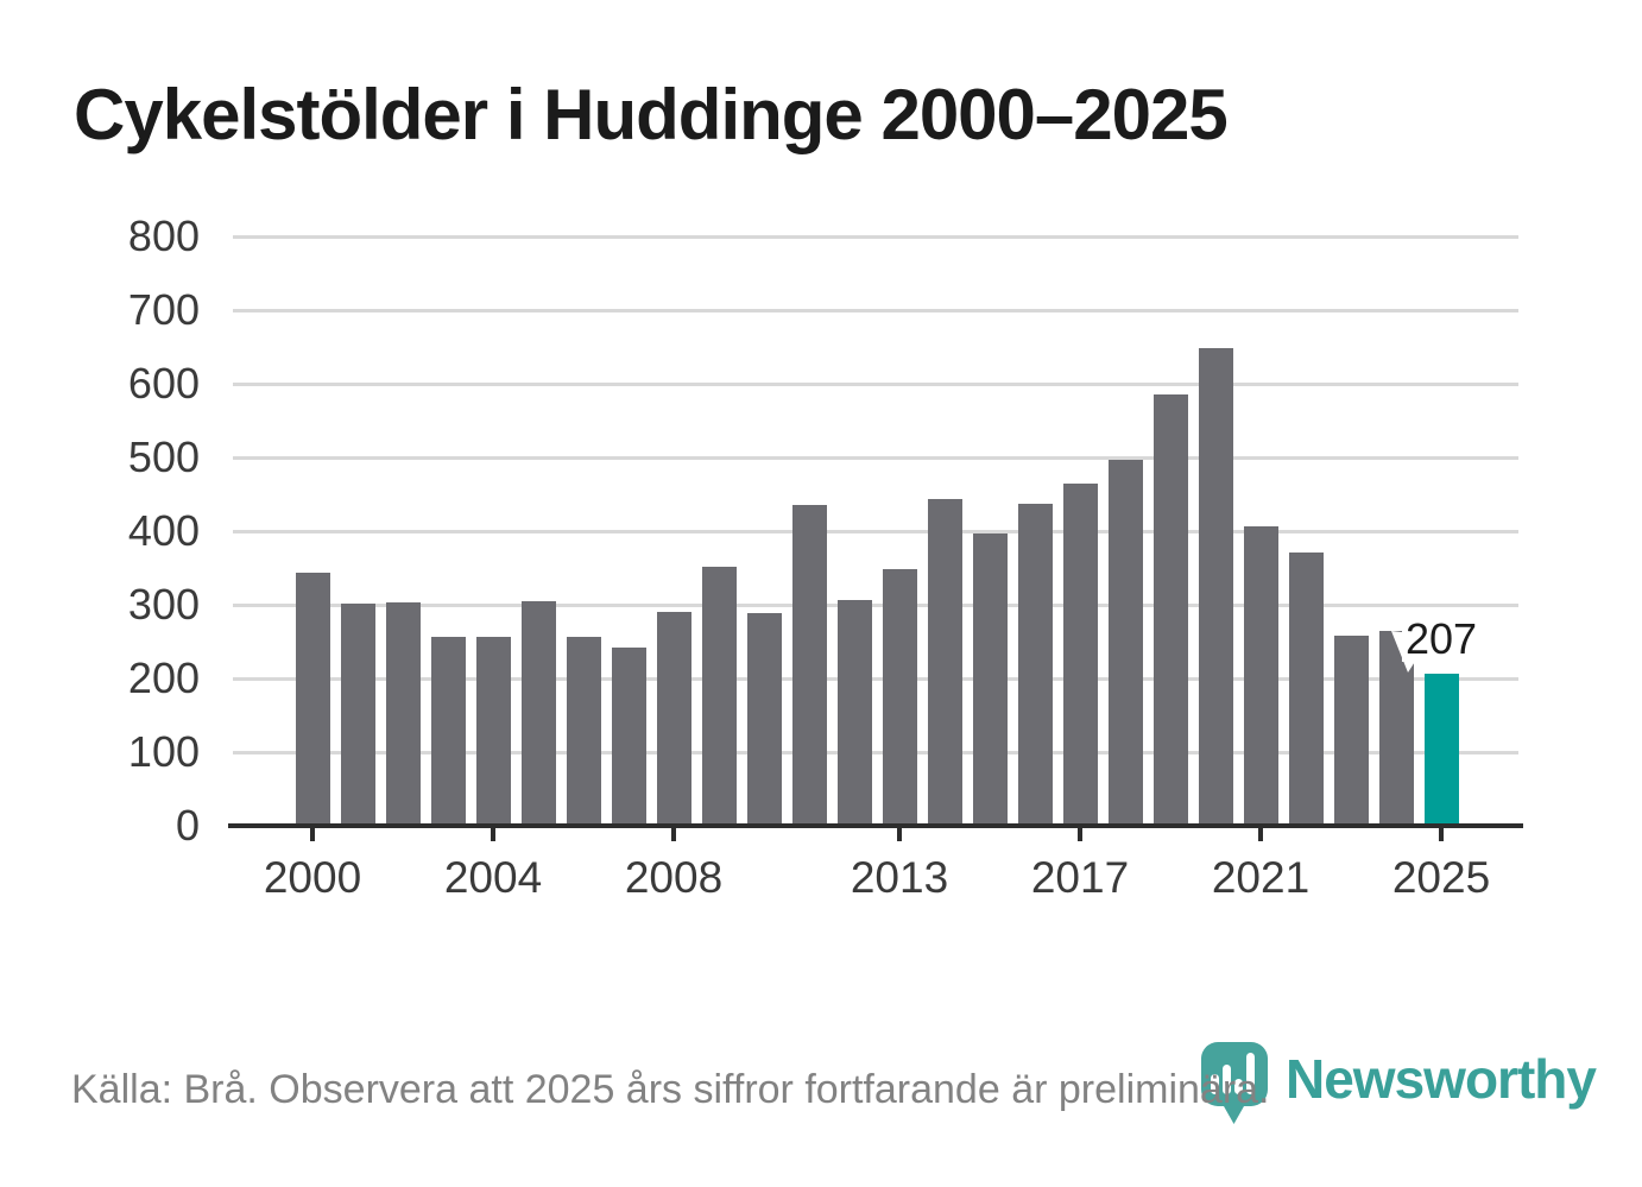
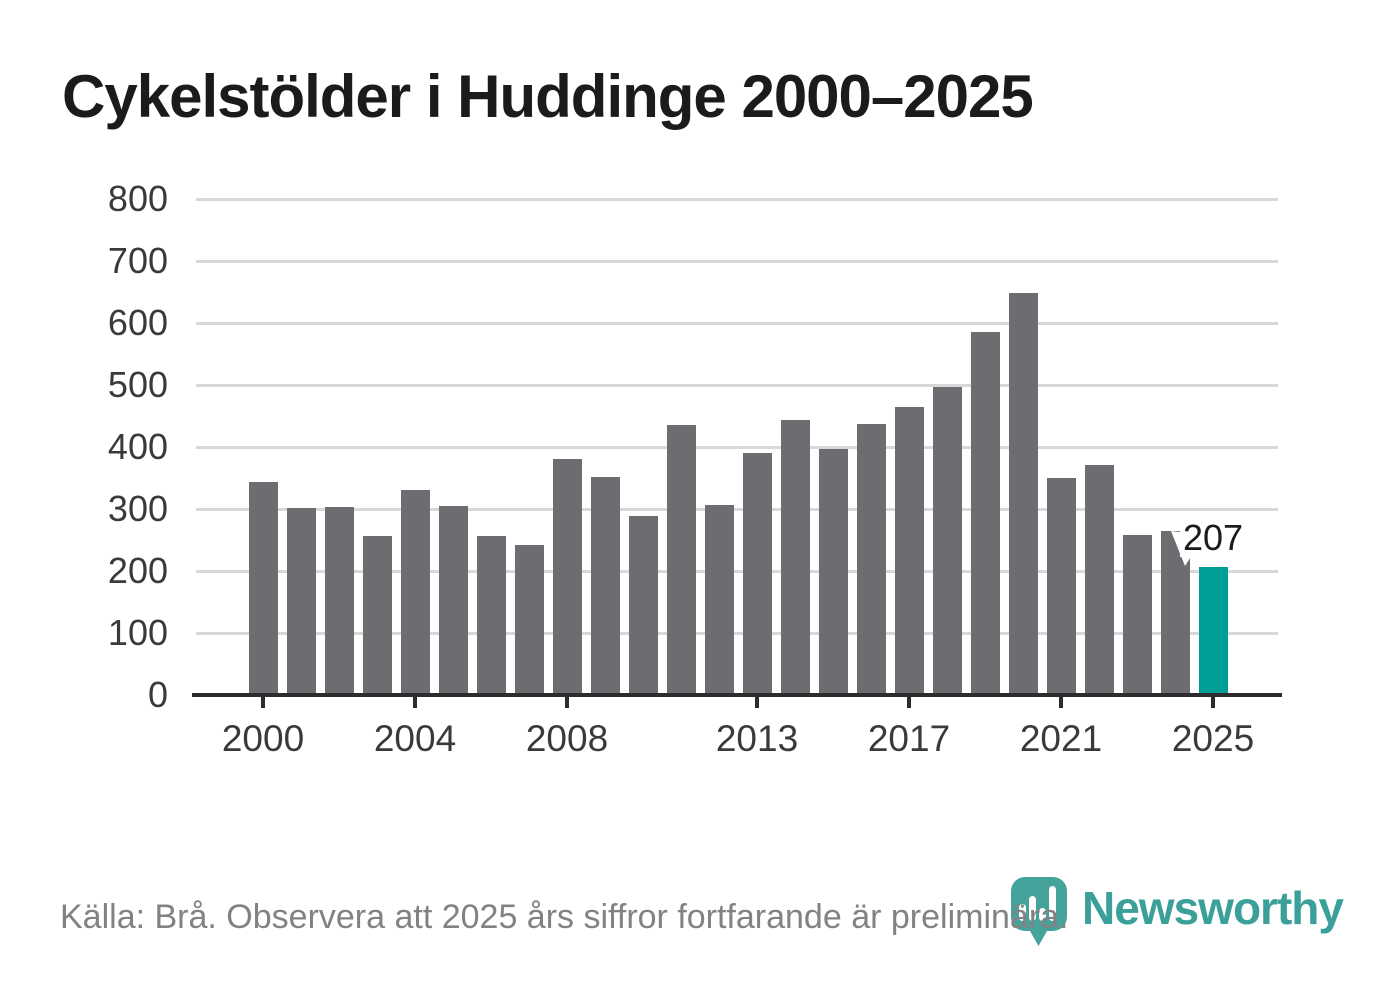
2004: 260 -> 330
2008: 290 -> 380
2013: 350 -> 390
2021: 410 -> 350
